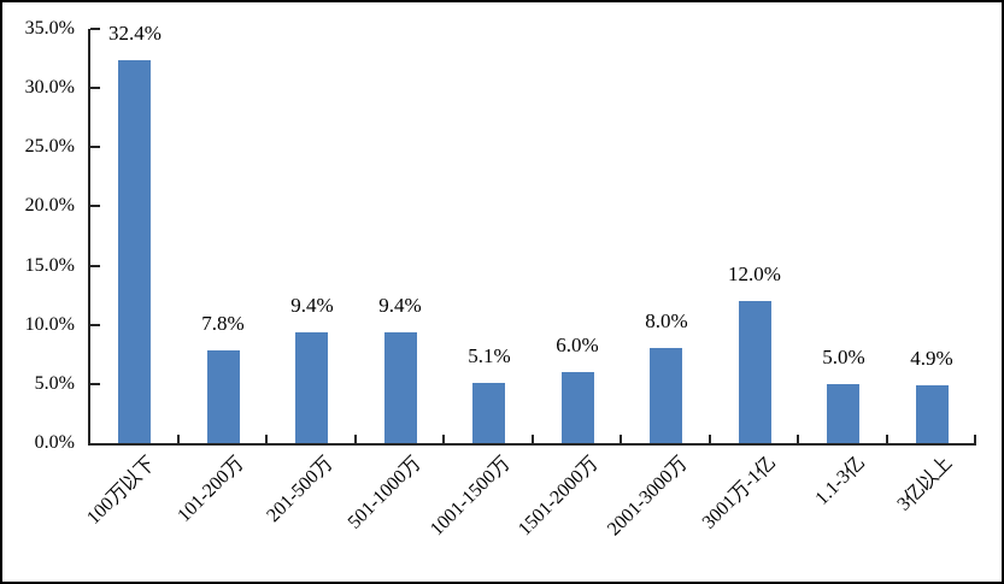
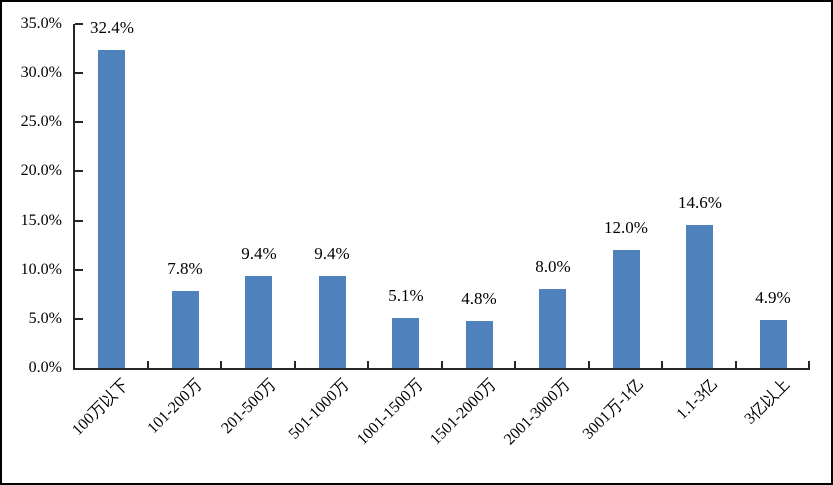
1501-2000万: 6.0% -> 4.8%
1.1-3亿: 5.0% -> 14.6%
